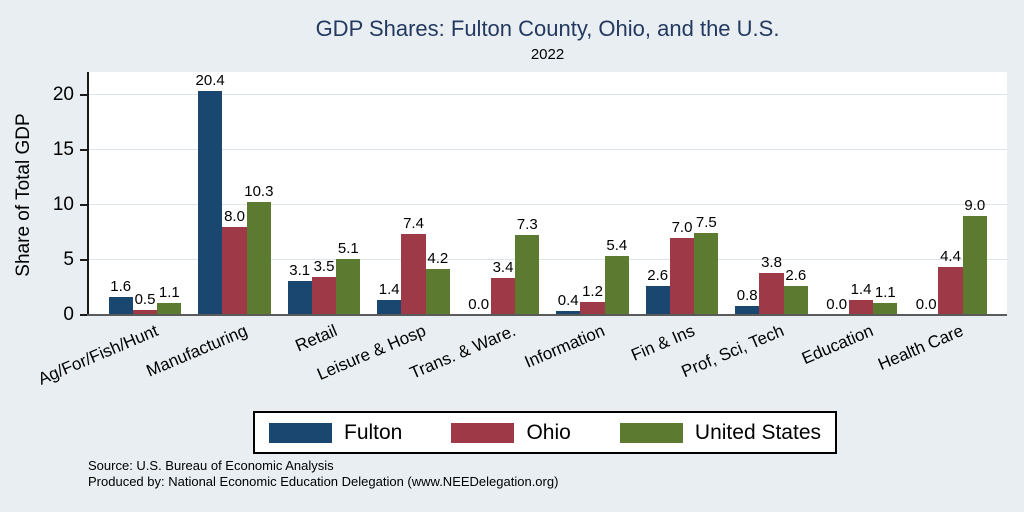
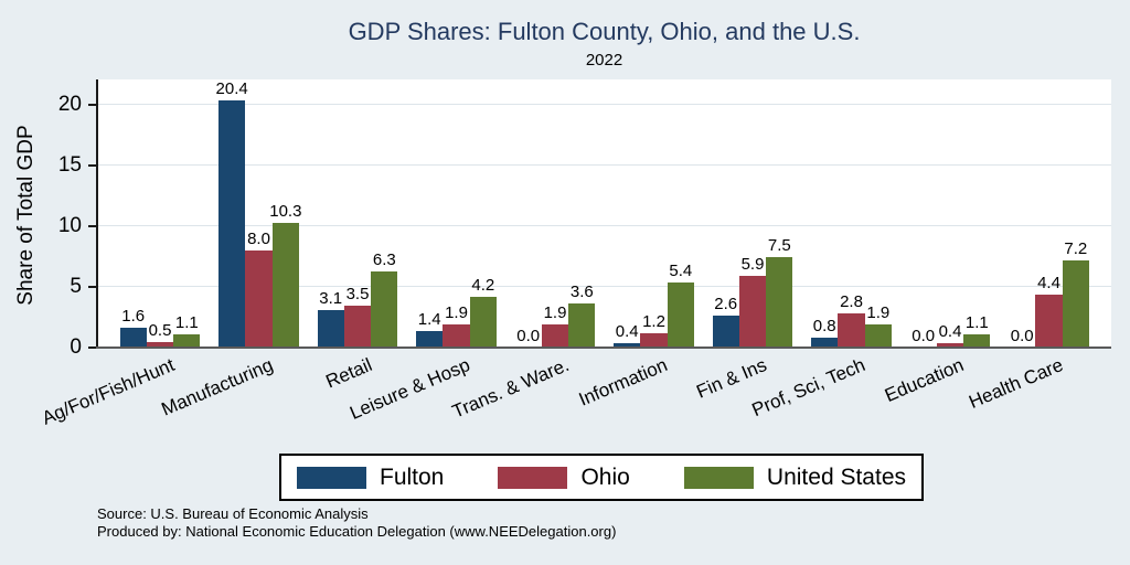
United States/Retail: 5.1 -> 6.3
Ohio/Leisure & Hosp: 7.4 -> 1.9
Ohio/Trans. & Ware.: 3.4 -> 1.9
United States/Trans. & Ware.: 7.3 -> 3.6
Ohio/Fin & Ins: 7.0 -> 5.9
Ohio/Prof, Sci, Tech: 3.8 -> 2.8
United States/Prof, Sci, Tech: 2.6 -> 1.9
Ohio/Education: 1.4 -> 0.4
United States/Health Care: 9.0 -> 7.2
